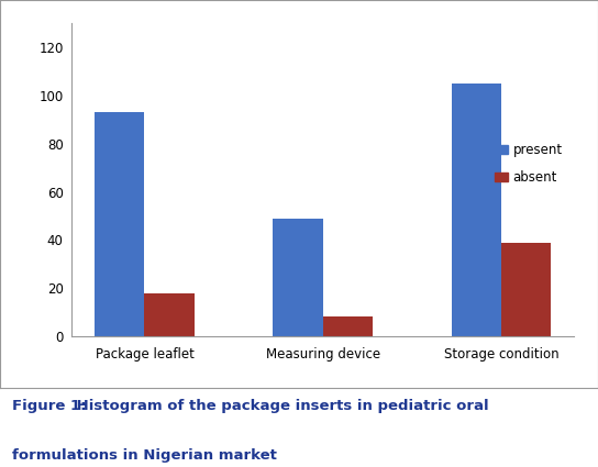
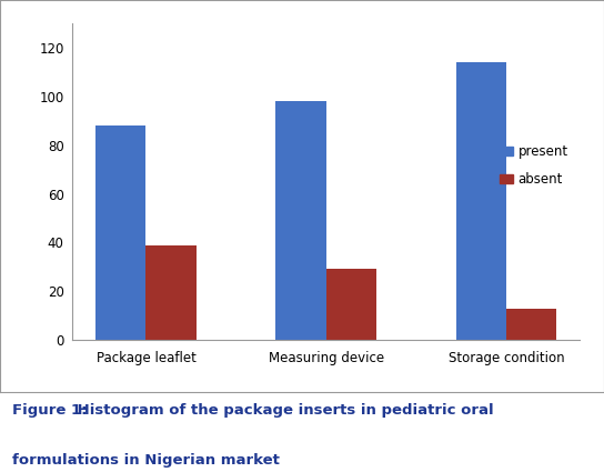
present/Package leaflet: 93 -> 88
absent/Package leaflet: 18 -> 39
present/Measuring device: 49 -> 98
absent/Measuring device: 8 -> 29
present/Storage condition: 105 -> 114
absent/Storage condition: 39 -> 13
